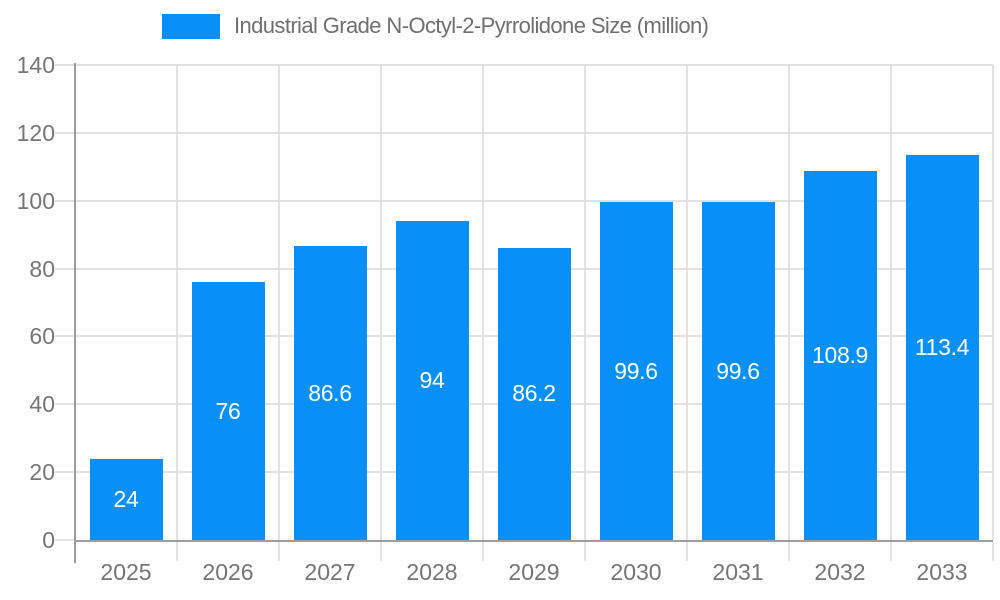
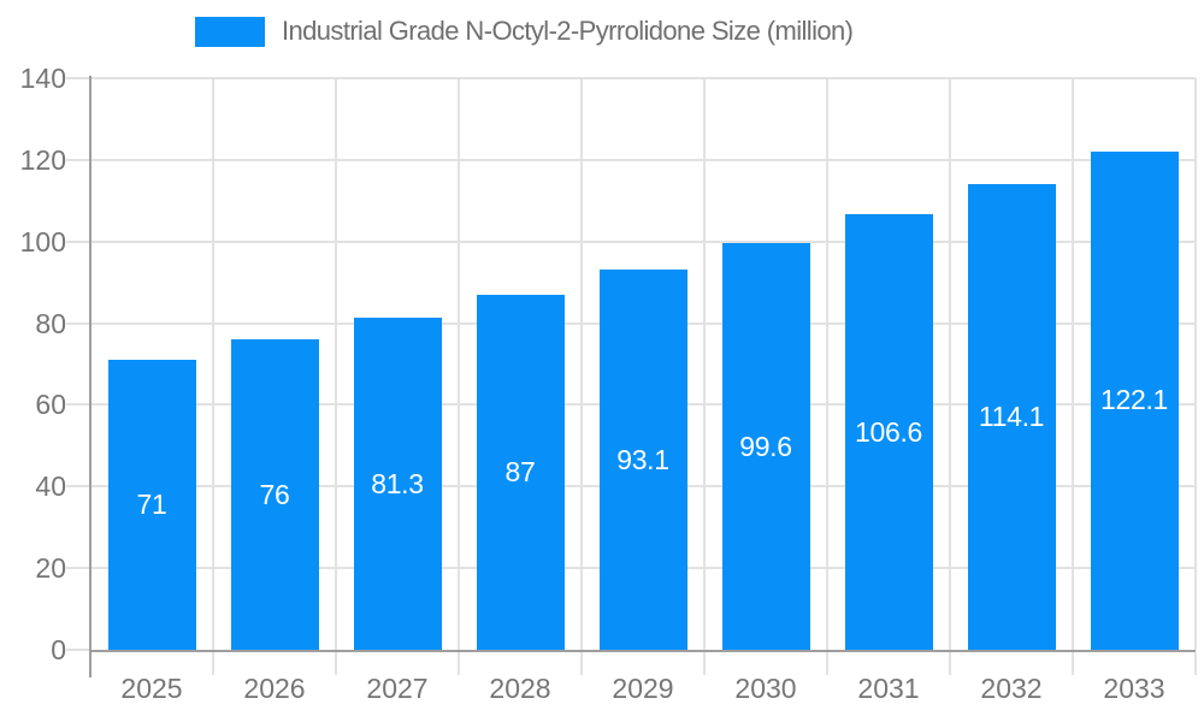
2025: 24 -> 71
2027: 86.6 -> 81.3
2028: 94 -> 87
2029: 86.2 -> 93.1
2031: 99.6 -> 106.6
2032: 108.9 -> 114.1
2033: 113.4 -> 122.1
